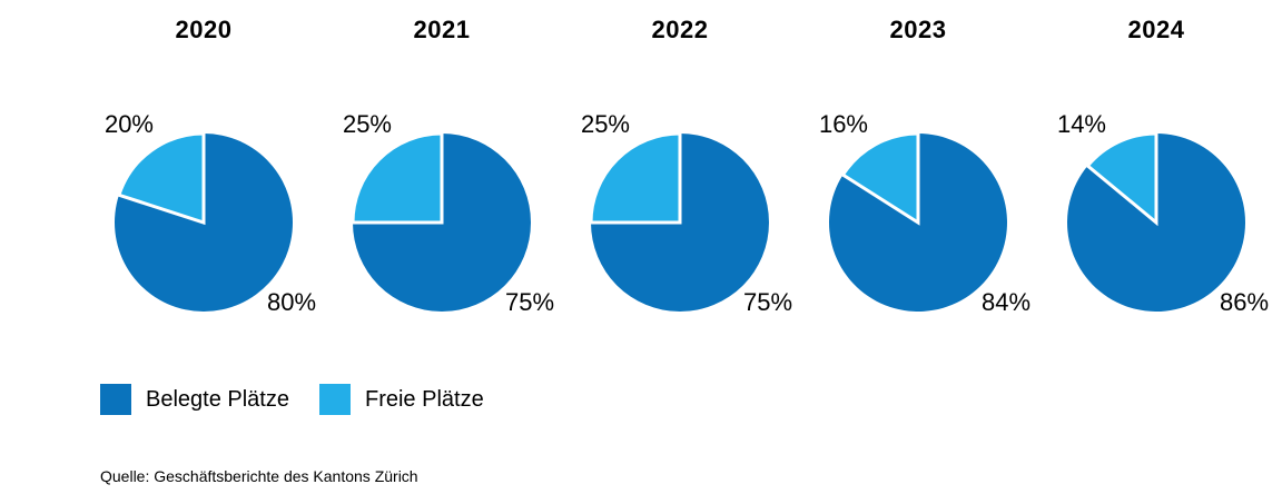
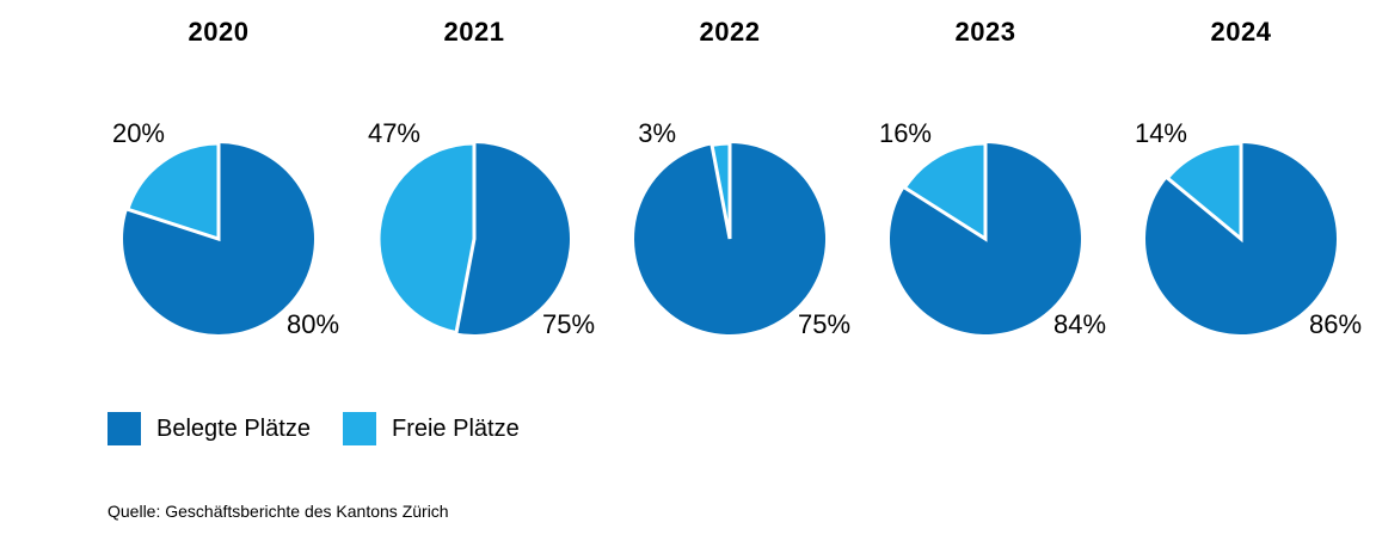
Freie Plätze/2021: 25% -> 47%
Freie Plätze/2022: 25% -> 3%
